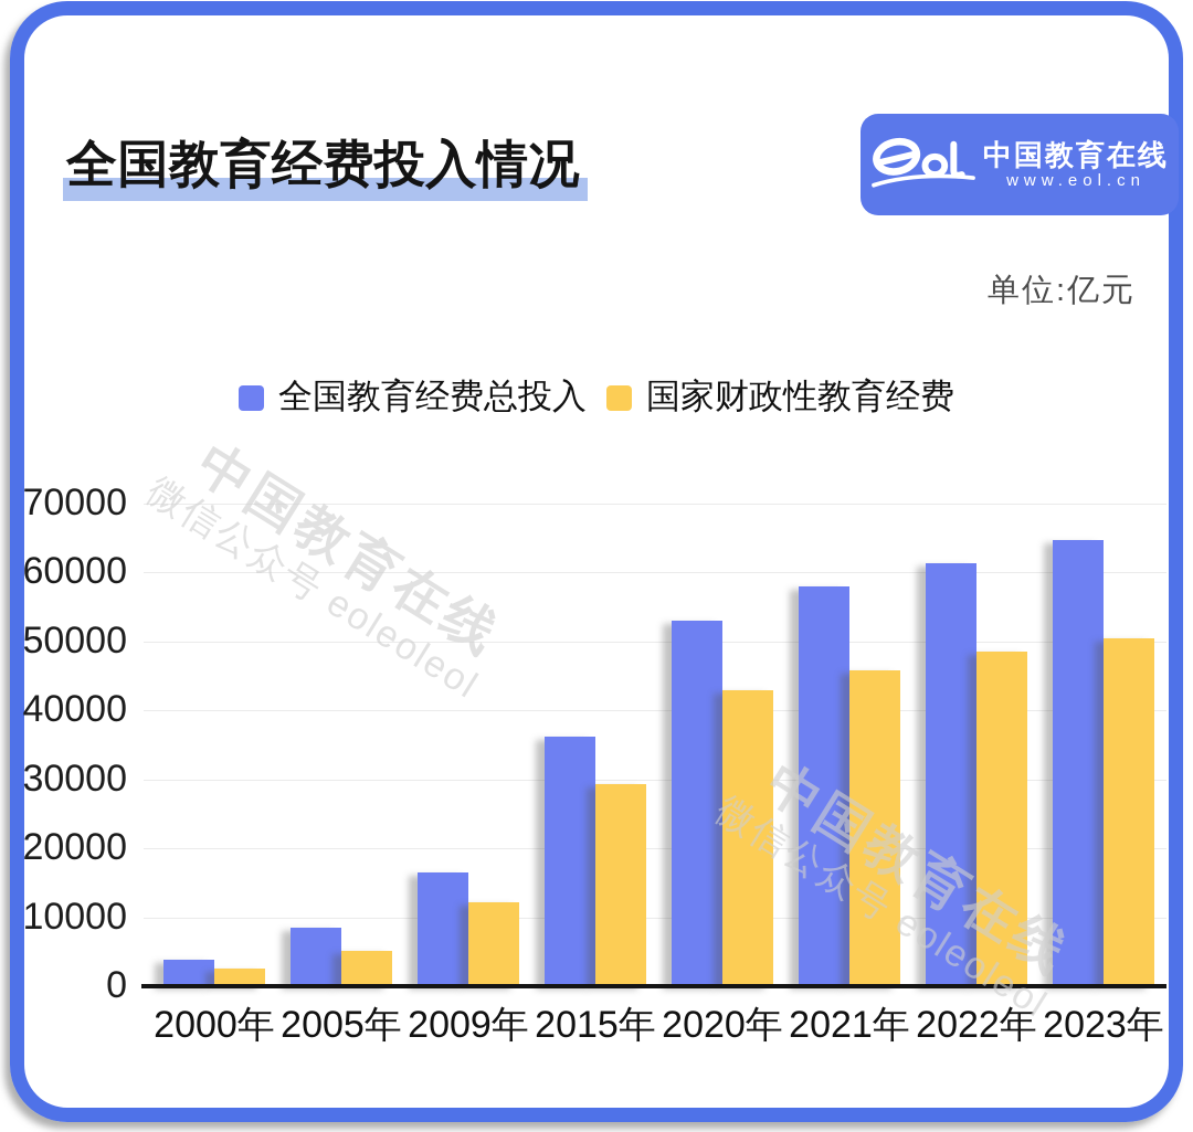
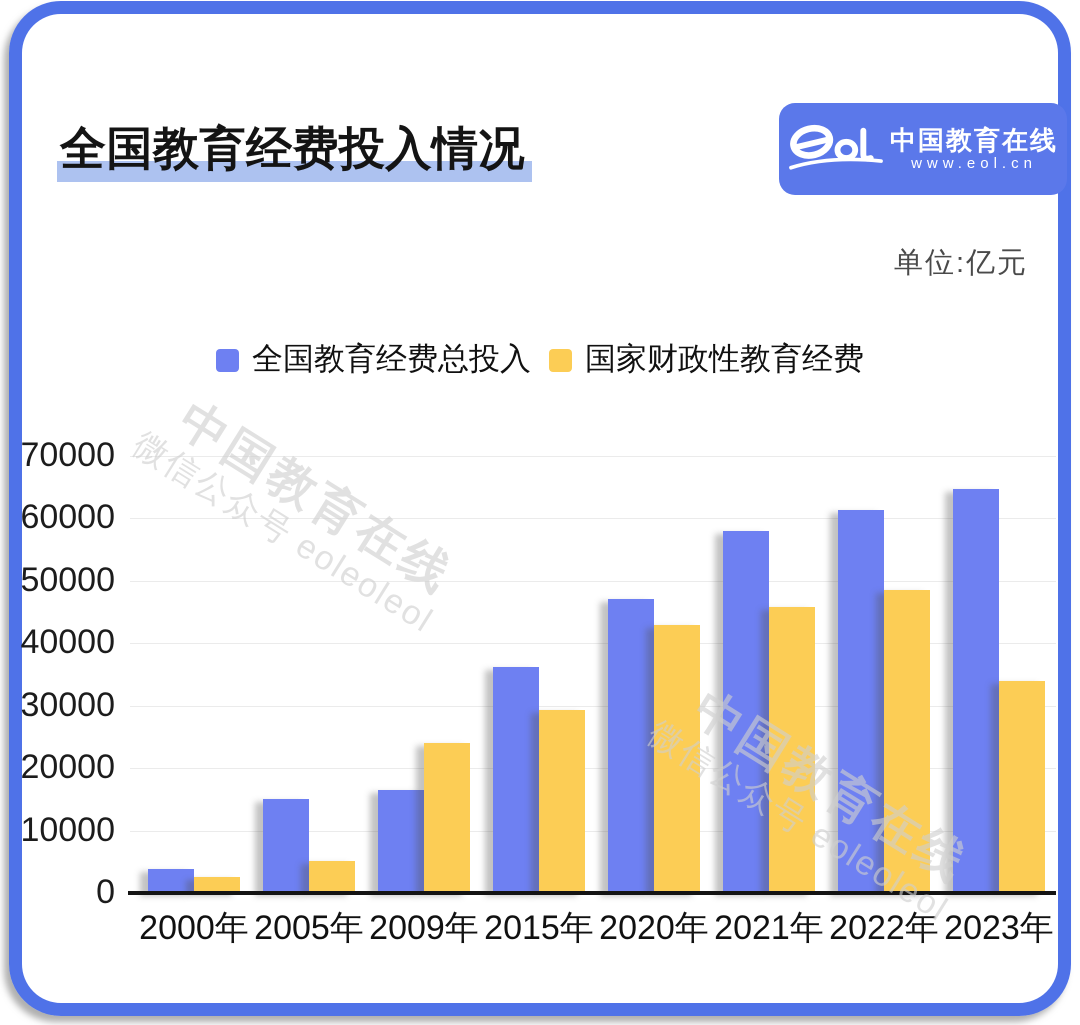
全国教育经费总投入/2005年: 8000 -> 15000
国家财政性教育经费/2009年: 12000 -> 24000
全国教育经费总投入/2020年: 53000 -> 47000
国家财政性教育经费/2023年: 50000 -> 34000
